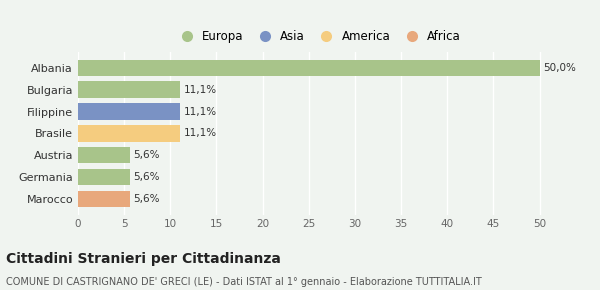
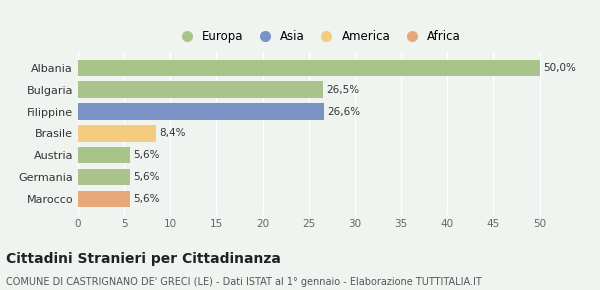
Bulgaria: 11,1% -> 26,5%
Filippine: 11,1% -> 26,6%
Brasile: 11,1% -> 8,4%
